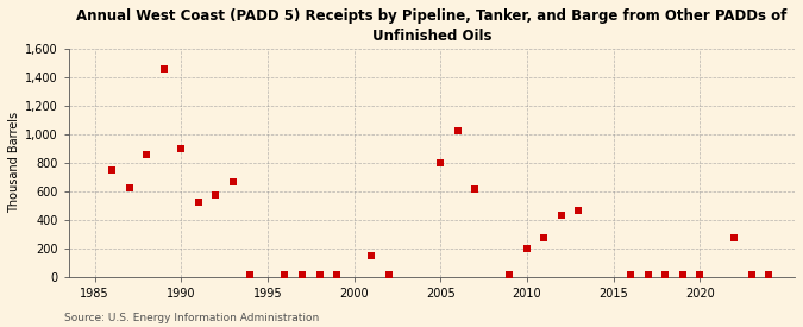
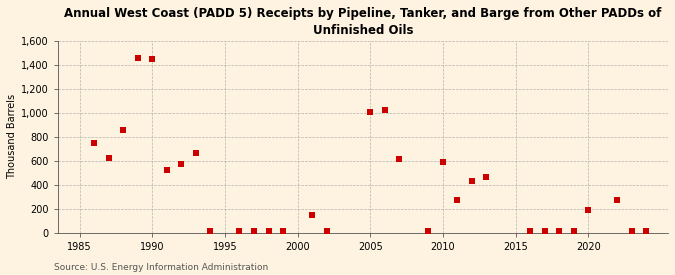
1990: 900 -> 1,450
2005: 800 -> 1,010
2010: 200 -> 590
2020: 20 -> 190
